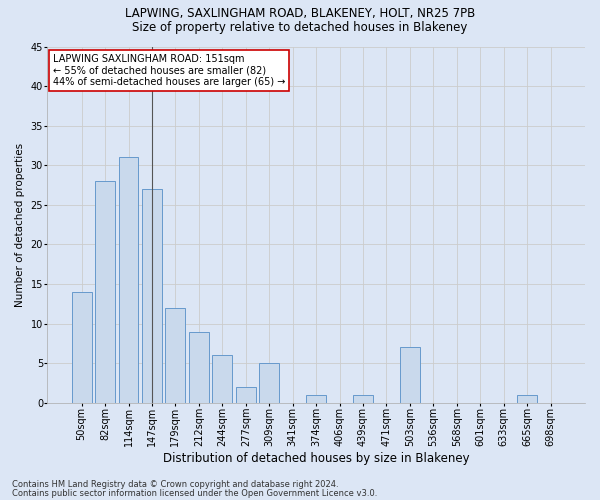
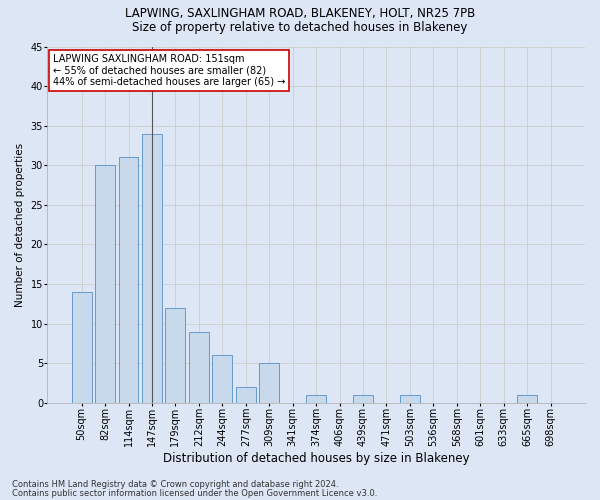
82sqm: 28 -> 30
147sqm: 27 -> 34
503sqm: 7 -> 1
